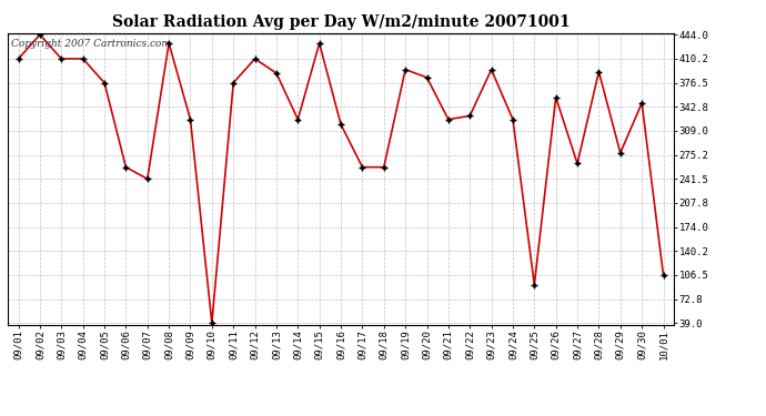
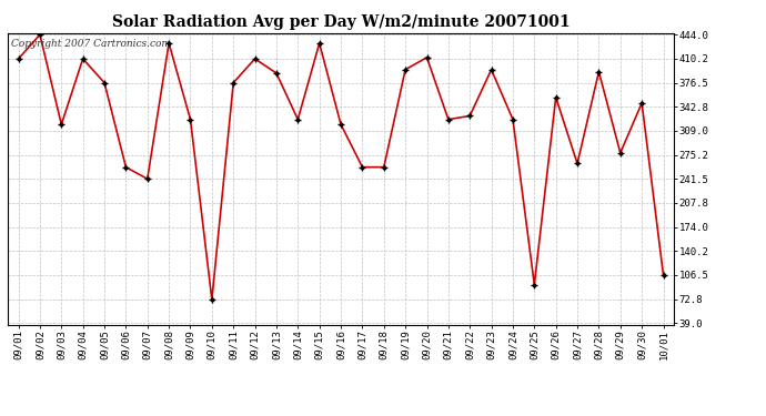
09/03: 410 -> 318
09/10: 39 -> 72
09/20: 384 -> 412
